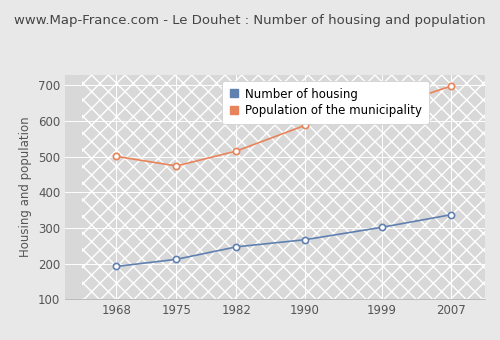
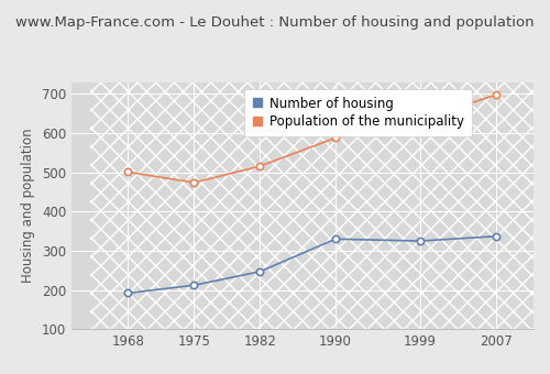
Number of housing/1990: 267 -> 330
Number of housing/1999: 302 -> 325
